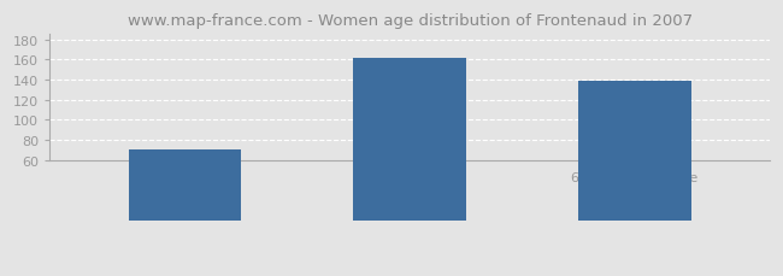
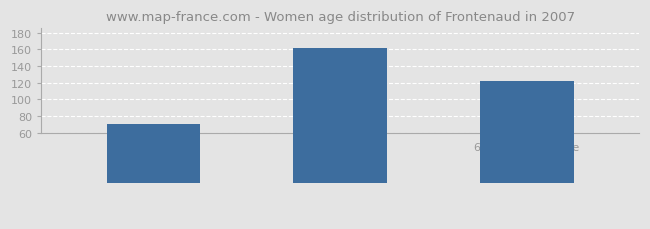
65 years and more: 139 -> 122
